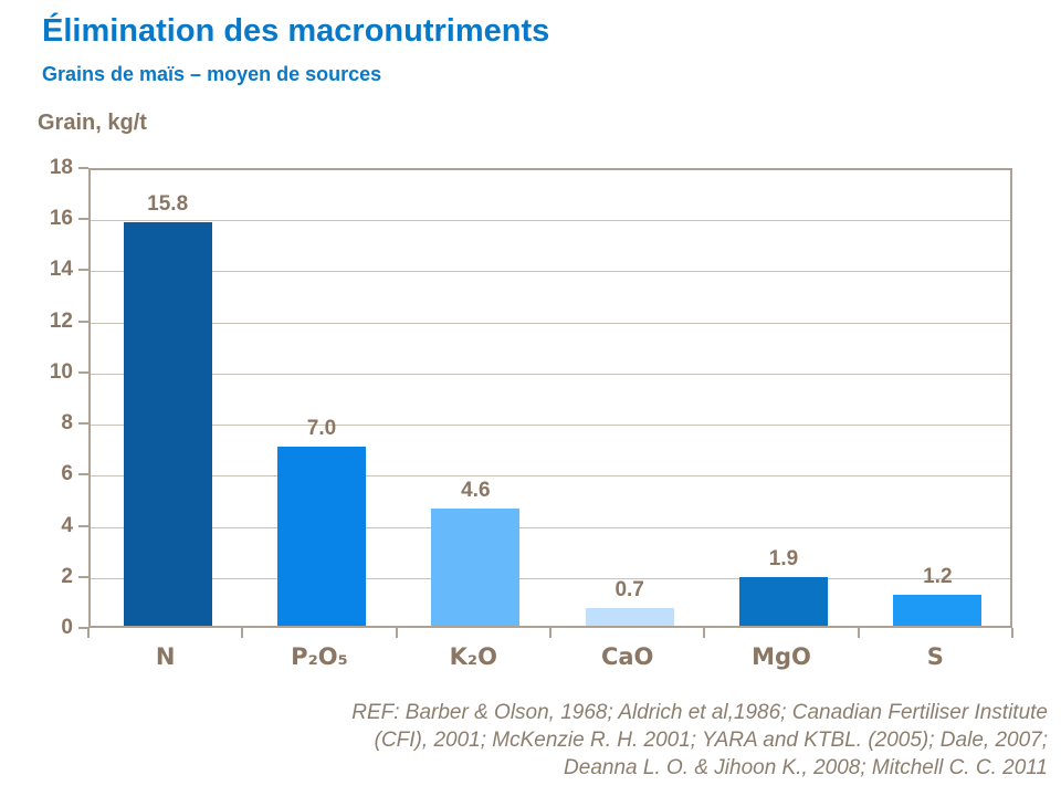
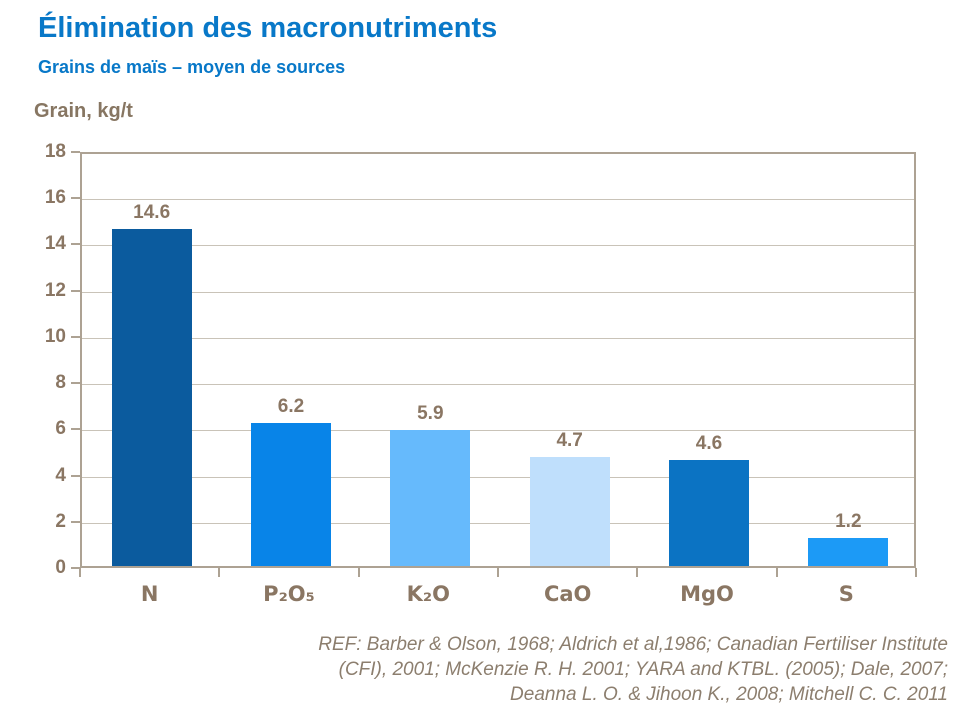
N: 15.8 -> 14.6
P₂O₅: 7.0 -> 6.2
K₂O: 4.6 -> 5.9
CaO: 0.7 -> 4.7
MgO: 1.9 -> 4.6
